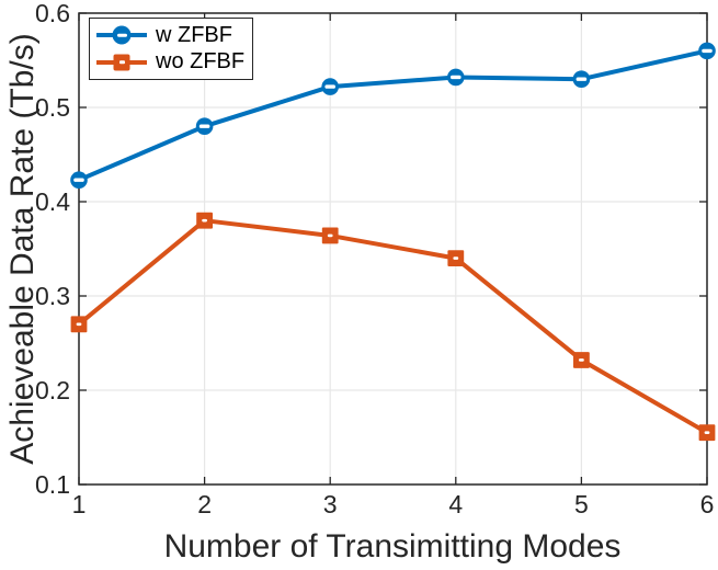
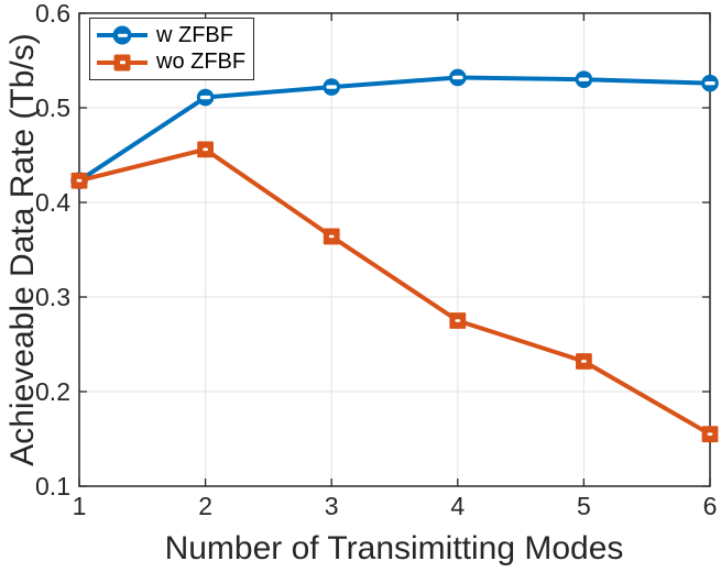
wo ZFBF/1: 0.27 -> 0.42
w ZFBF/2: 0.48 -> 0.51
wo ZFBF/2: 0.38 -> 0.46
wo ZFBF/4: 0.34 -> 0.28
w ZFBF/6: 0.56 -> 0.53
